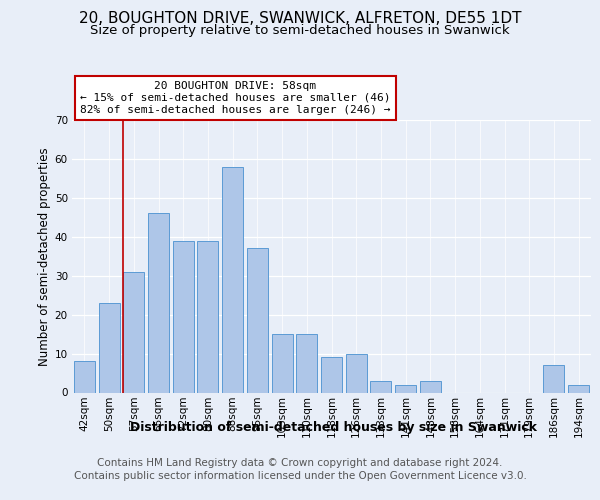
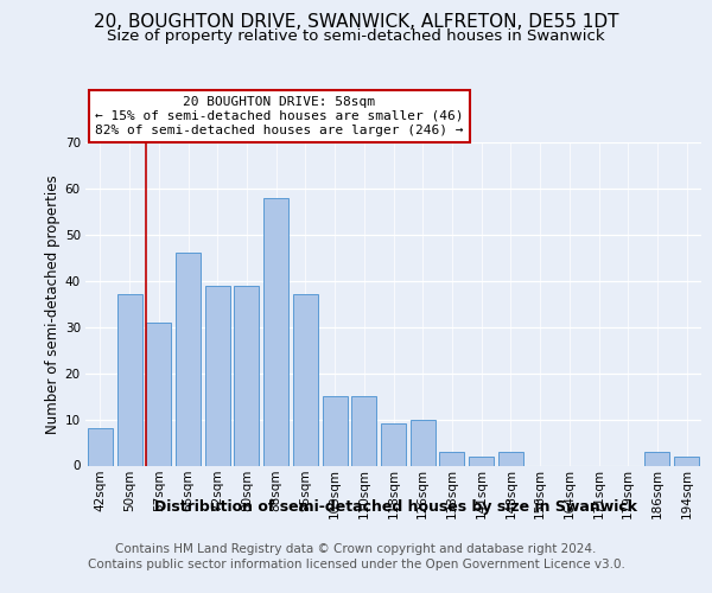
50sqm: 23 -> 37
186sqm: 7 -> 3
